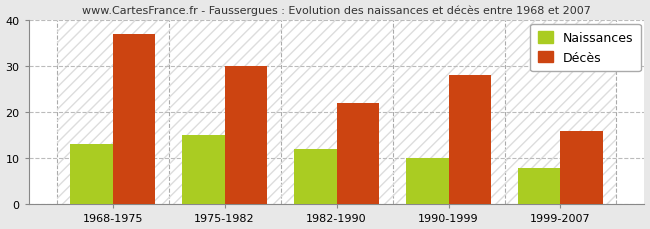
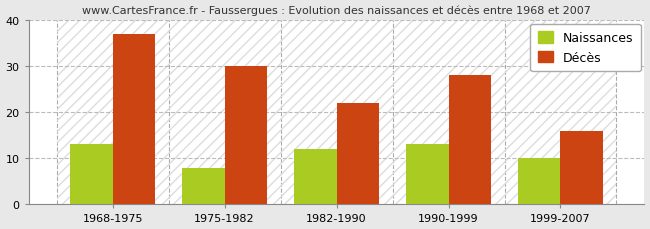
Naissances/1975-1982: 15 -> 8
Naissances/1990-1999: 10 -> 13
Naissances/1999-2007: 8 -> 10
